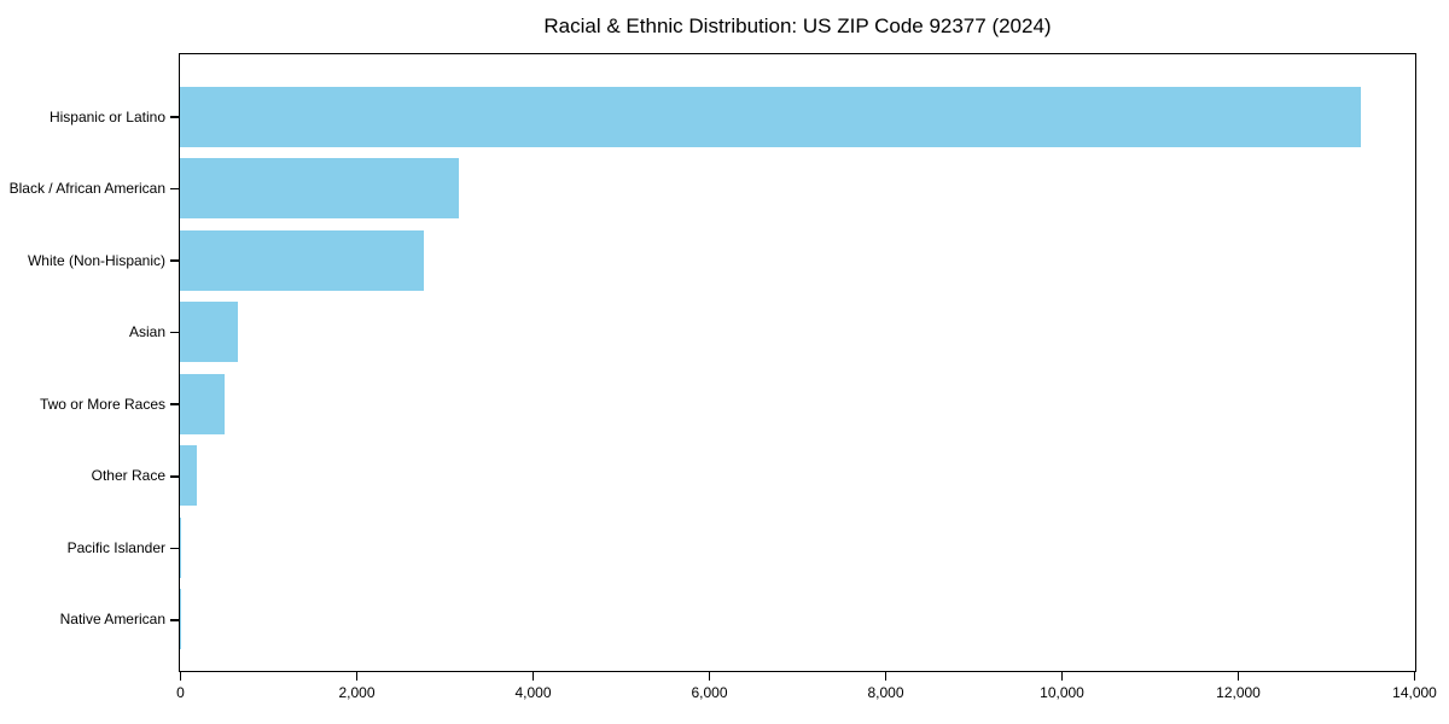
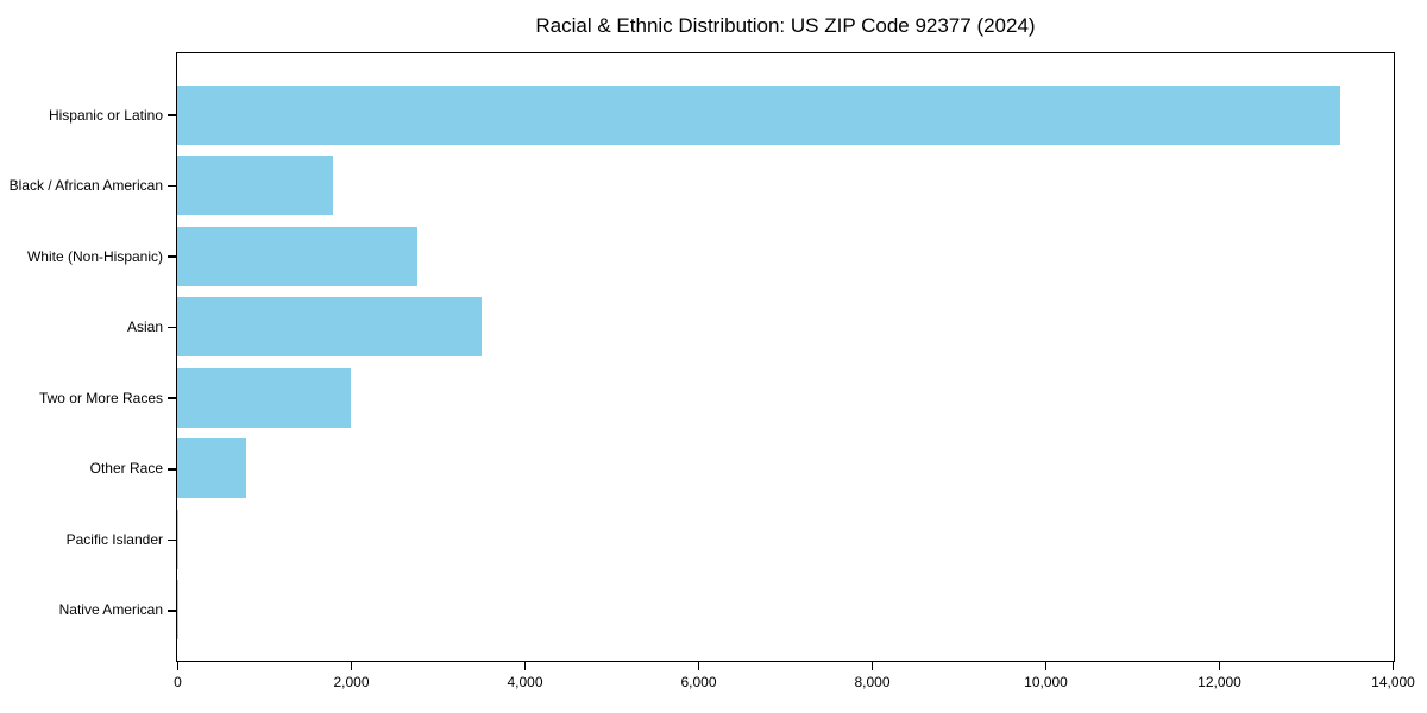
Black / African American: 3200 -> 1800
Asian: 700 -> 3500
Two or More Races: 500 -> 2000
Other Race: 200 -> 800
